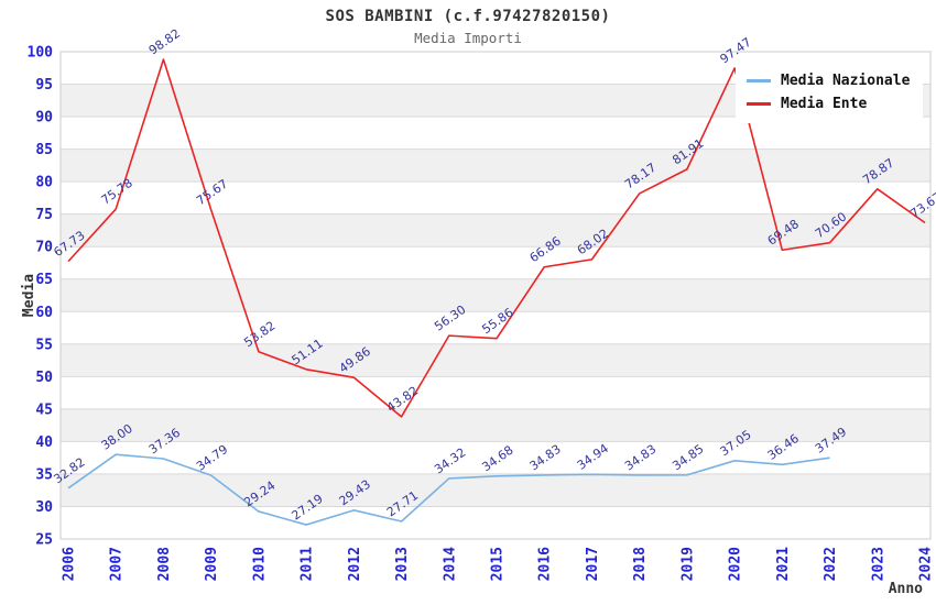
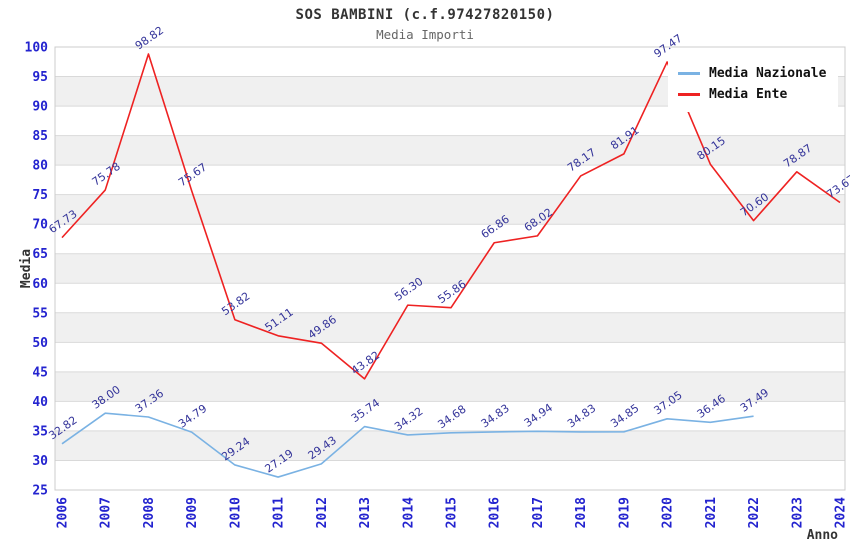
Media Nazionale/2013: 27.71 -> 35.74
Media Ente/2021: 69.48 -> 80.15
